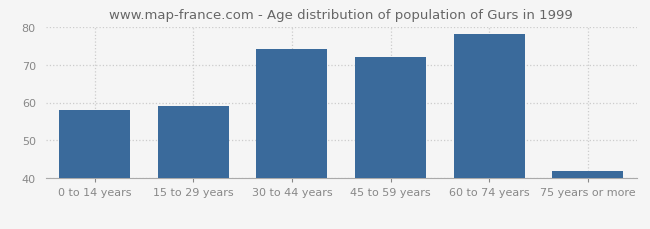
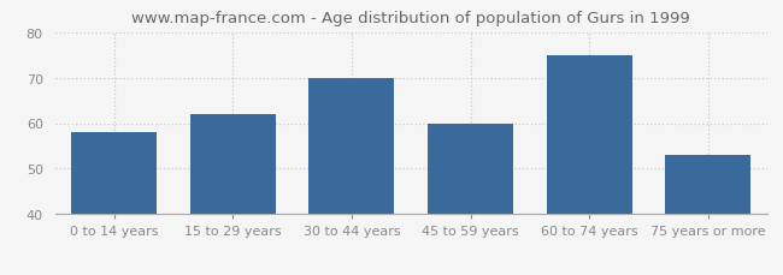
15 to 29 years: 59 -> 62
30 to 44 years: 74 -> 70
45 to 59 years: 72 -> 60
60 to 74 years: 78 -> 75
75 years or more: 42 -> 53
